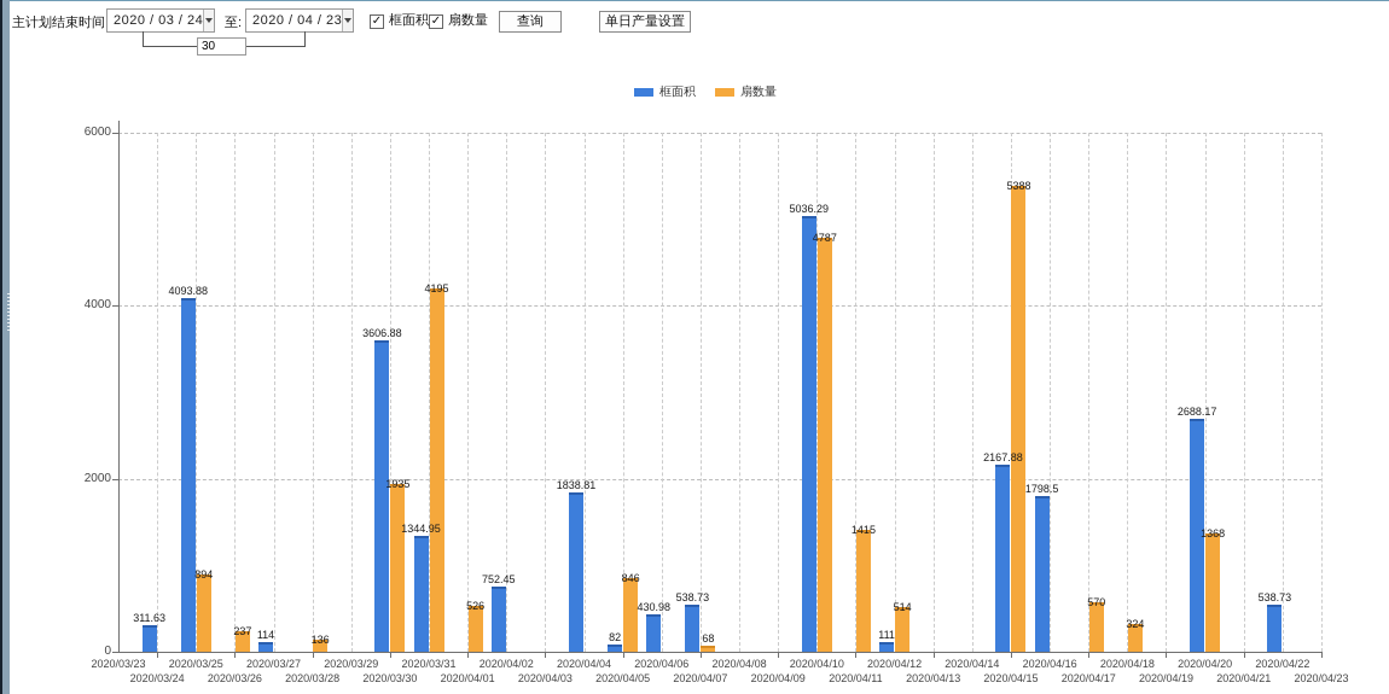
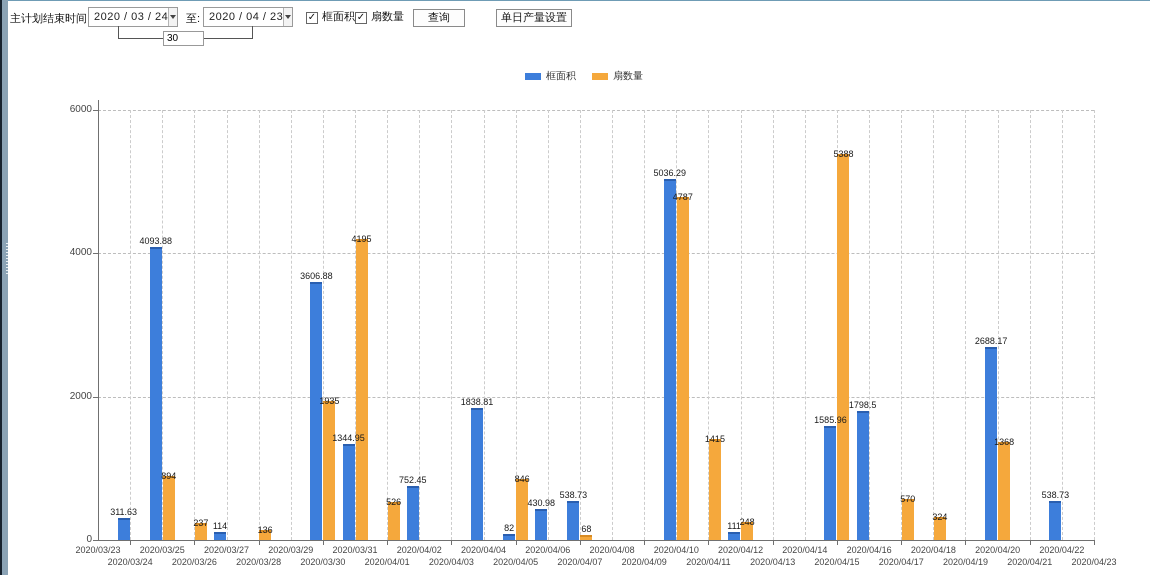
扇数量/2020/04/12: 514 -> 248
框面积/2020/04/15: 2167.88 -> 1585.96
